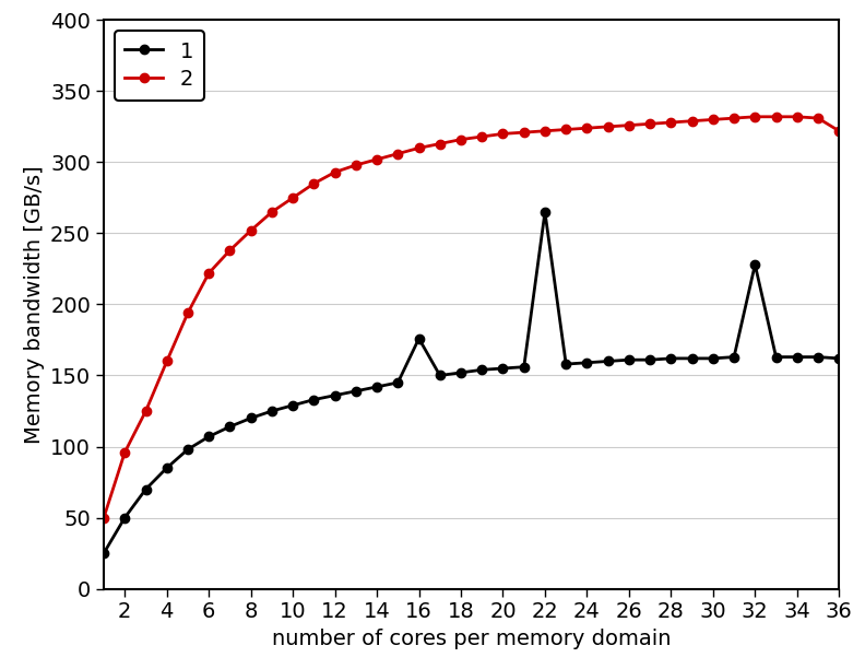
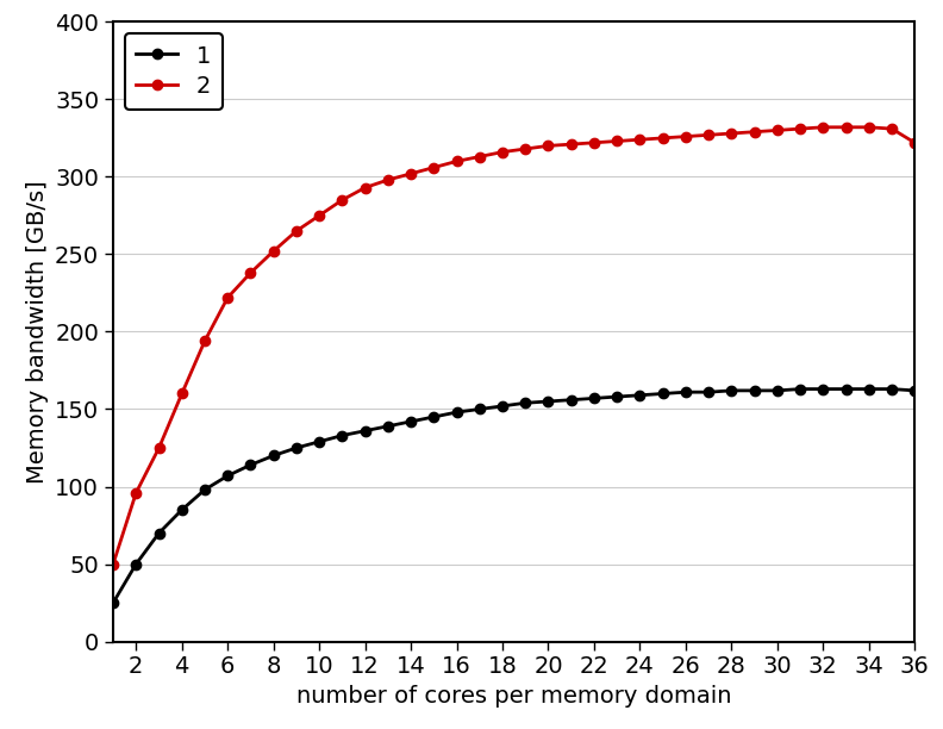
1/16: 176 -> 148
1/22: 265 -> 157
1/32: 228 -> 163
